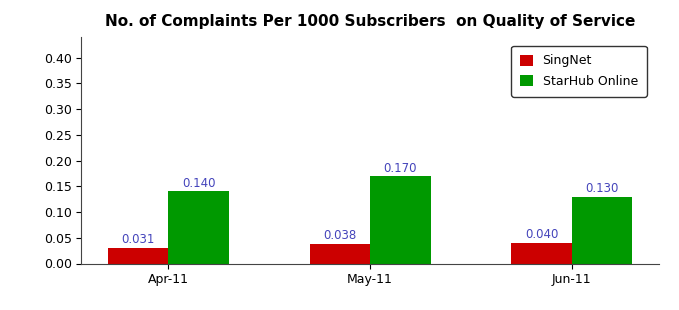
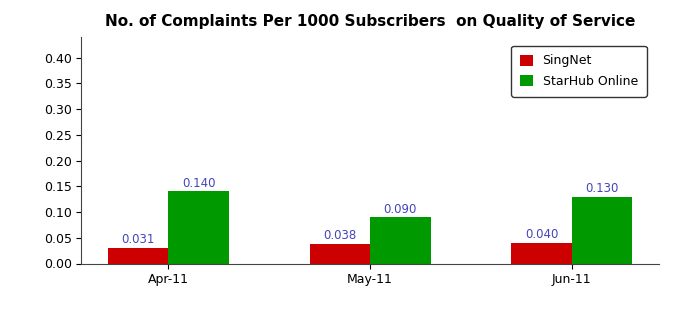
StarHub Online/May-11: 0.170 -> 0.090
